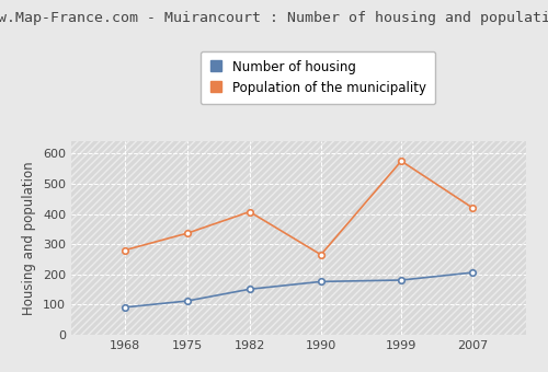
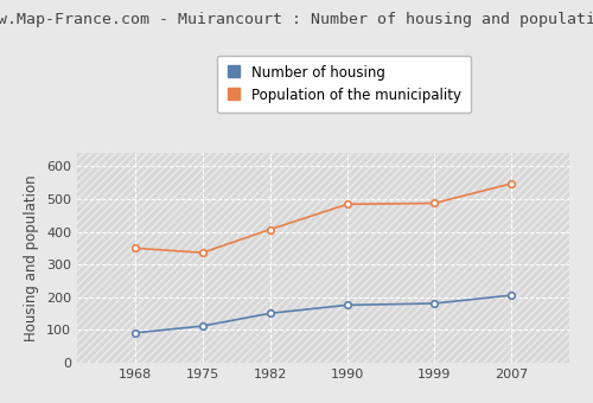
Population of the municipality/1968: 280 -> 350
Population of the municipality/1990: 265 -> 484
Population of the municipality/1999: 575 -> 487
Population of the municipality/2007: 420 -> 547
